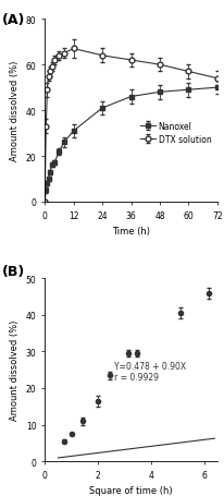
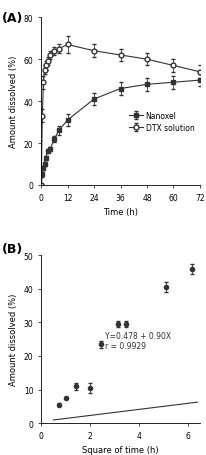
2: 16.5 -> 10.5
